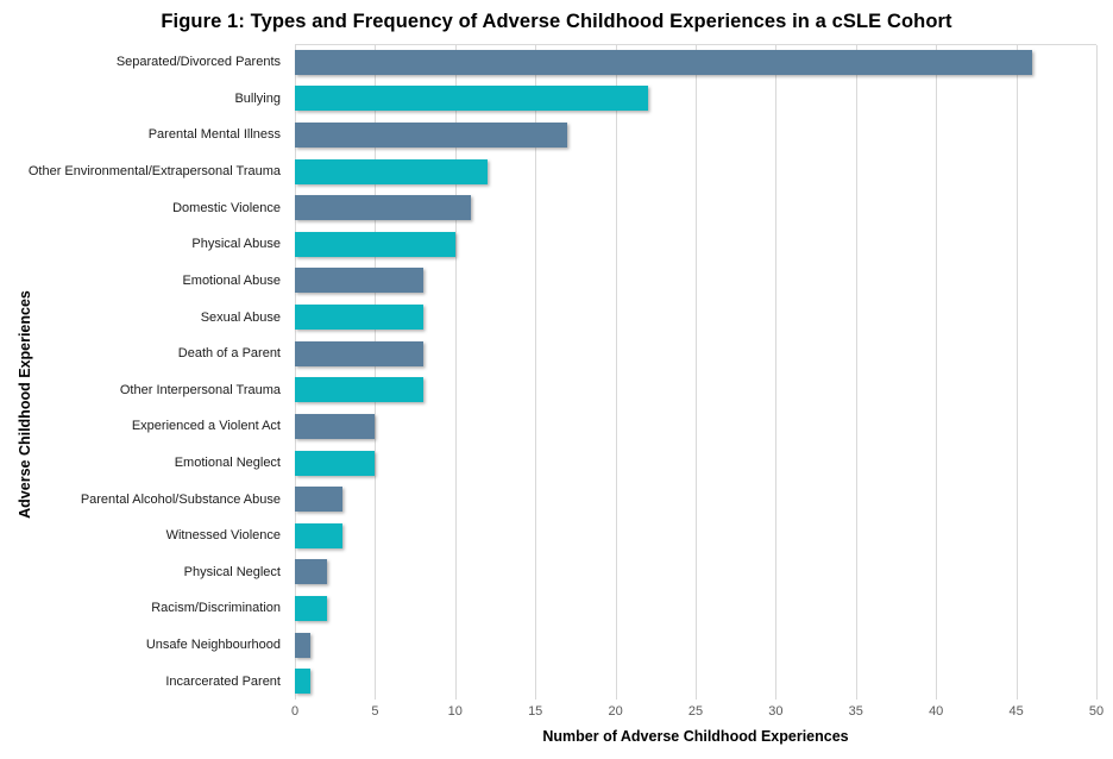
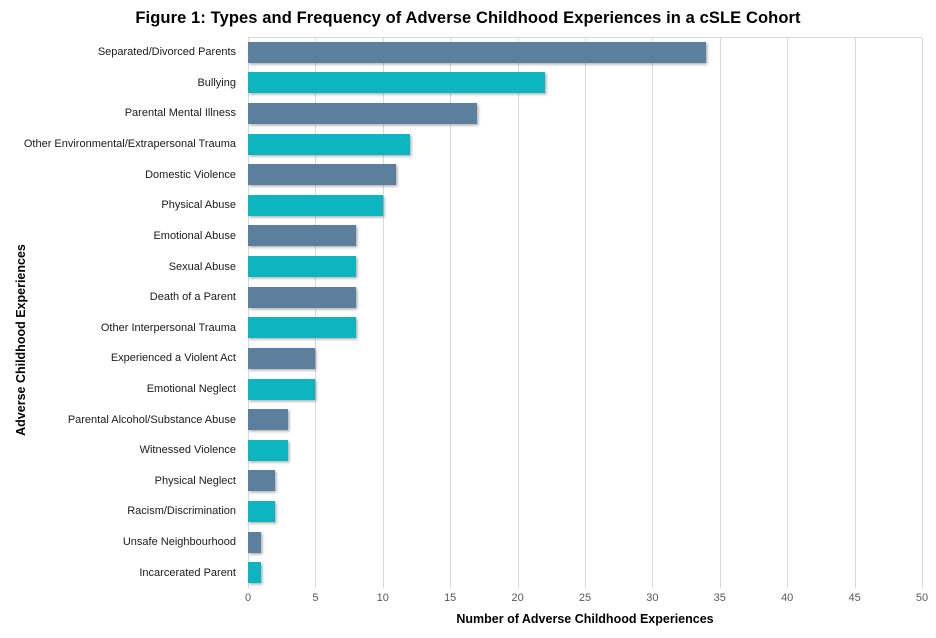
Separated/Divorced Parents: 46 -> 34
